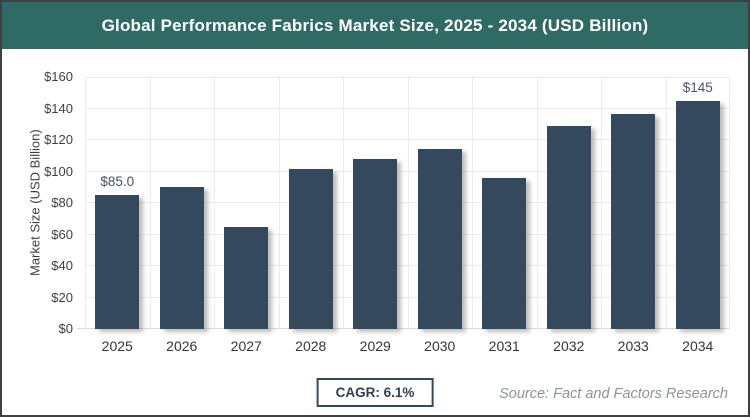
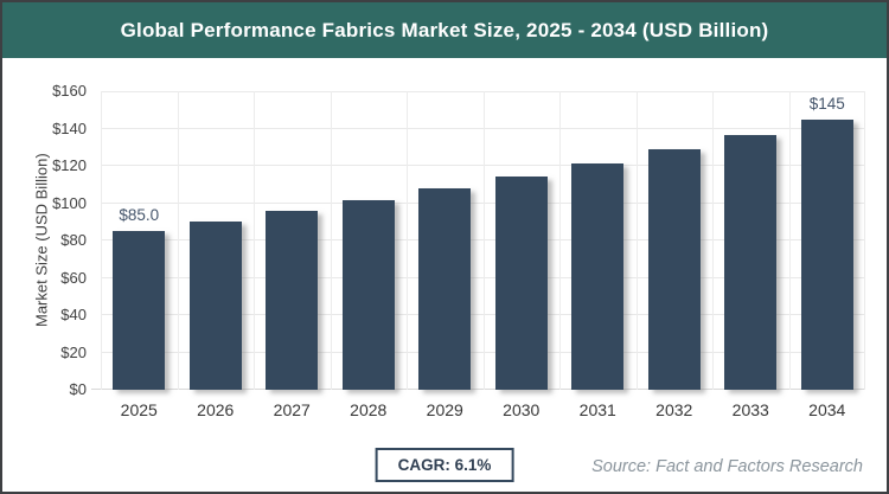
2027: $65 -> $96
2031: $96 -> $121
